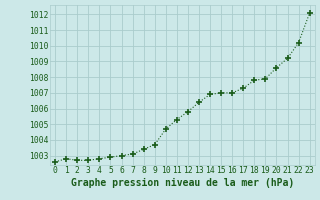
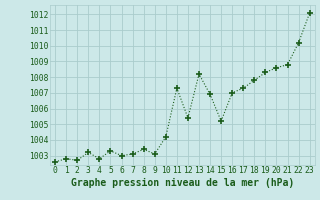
3: 1002.7 -> 1003.2
5: 1002.9 -> 1003.3
9: 1003.7 -> 1003.1
10: 1004.7 -> 1004.2
11: 1005.3 -> 1007.3
12: 1005.8 -> 1005.4
13: 1006.4 -> 1008.2
15: 1007.0 -> 1005.2
19: 1007.9 -> 1008.3
21: 1009.2 -> 1008.8
